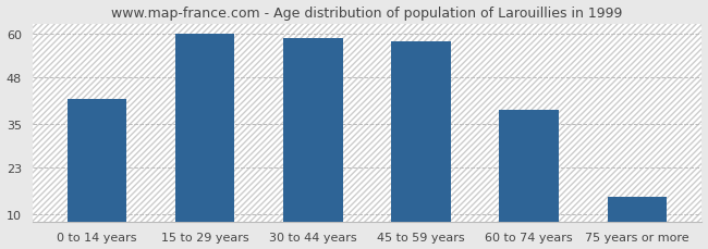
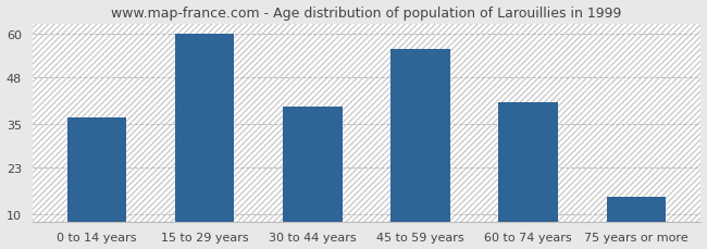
0 to 14 years: 42 -> 37
30 to 44 years: 59 -> 40
45 to 59 years: 58 -> 56
60 to 74 years: 39 -> 41
